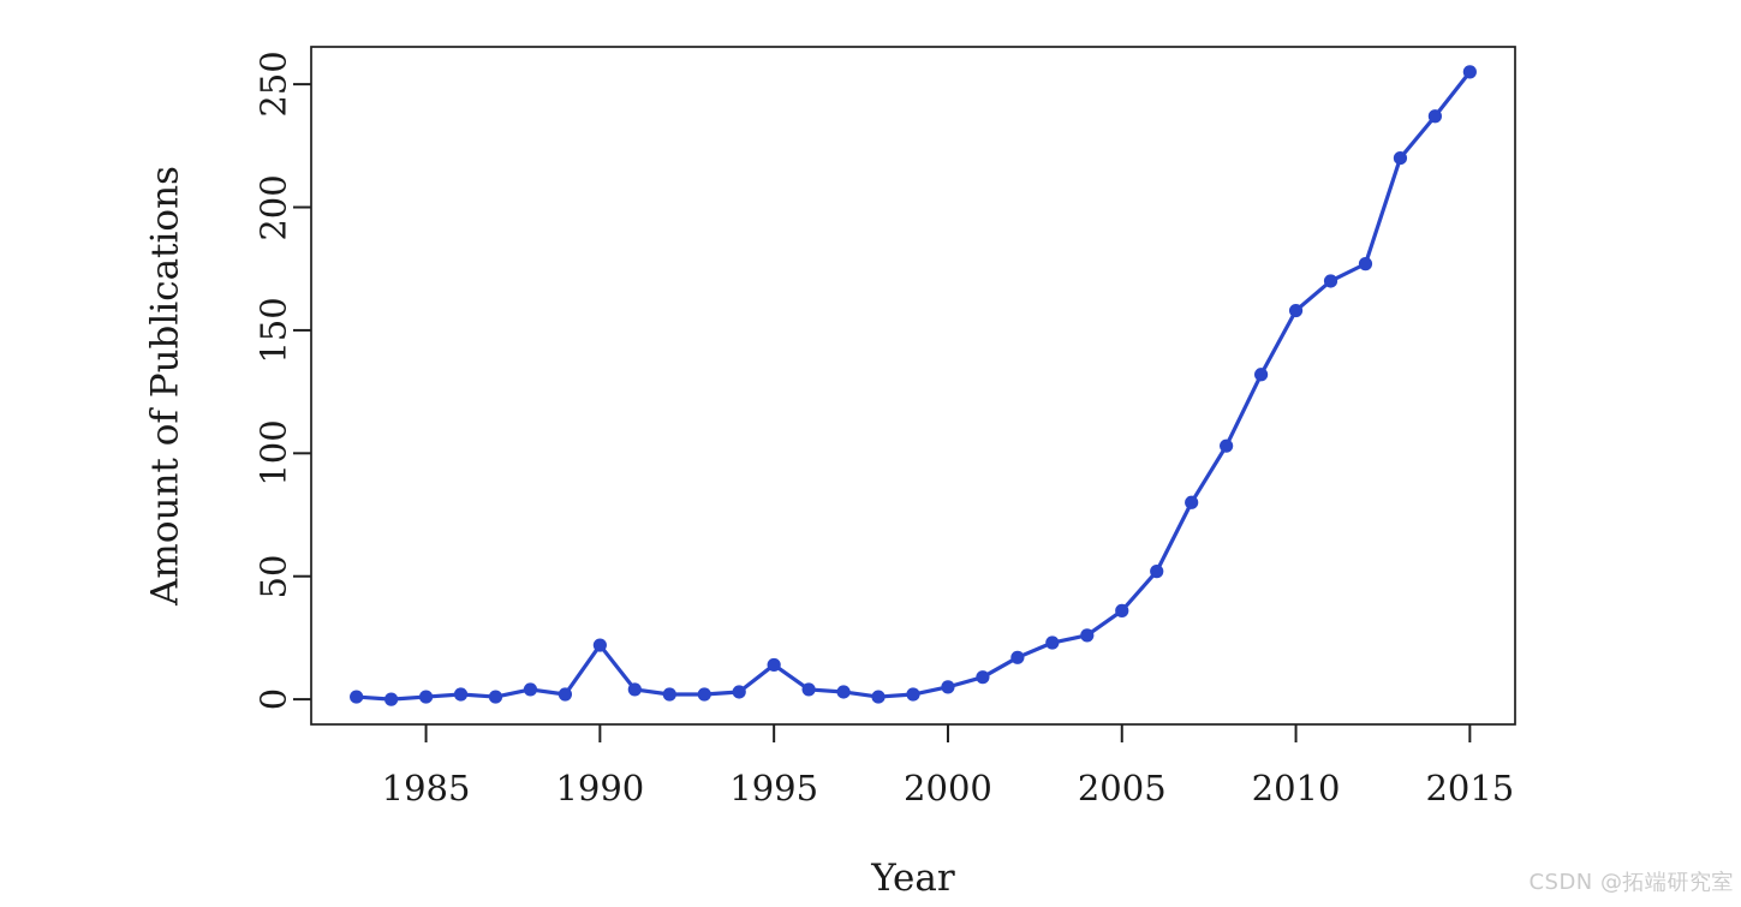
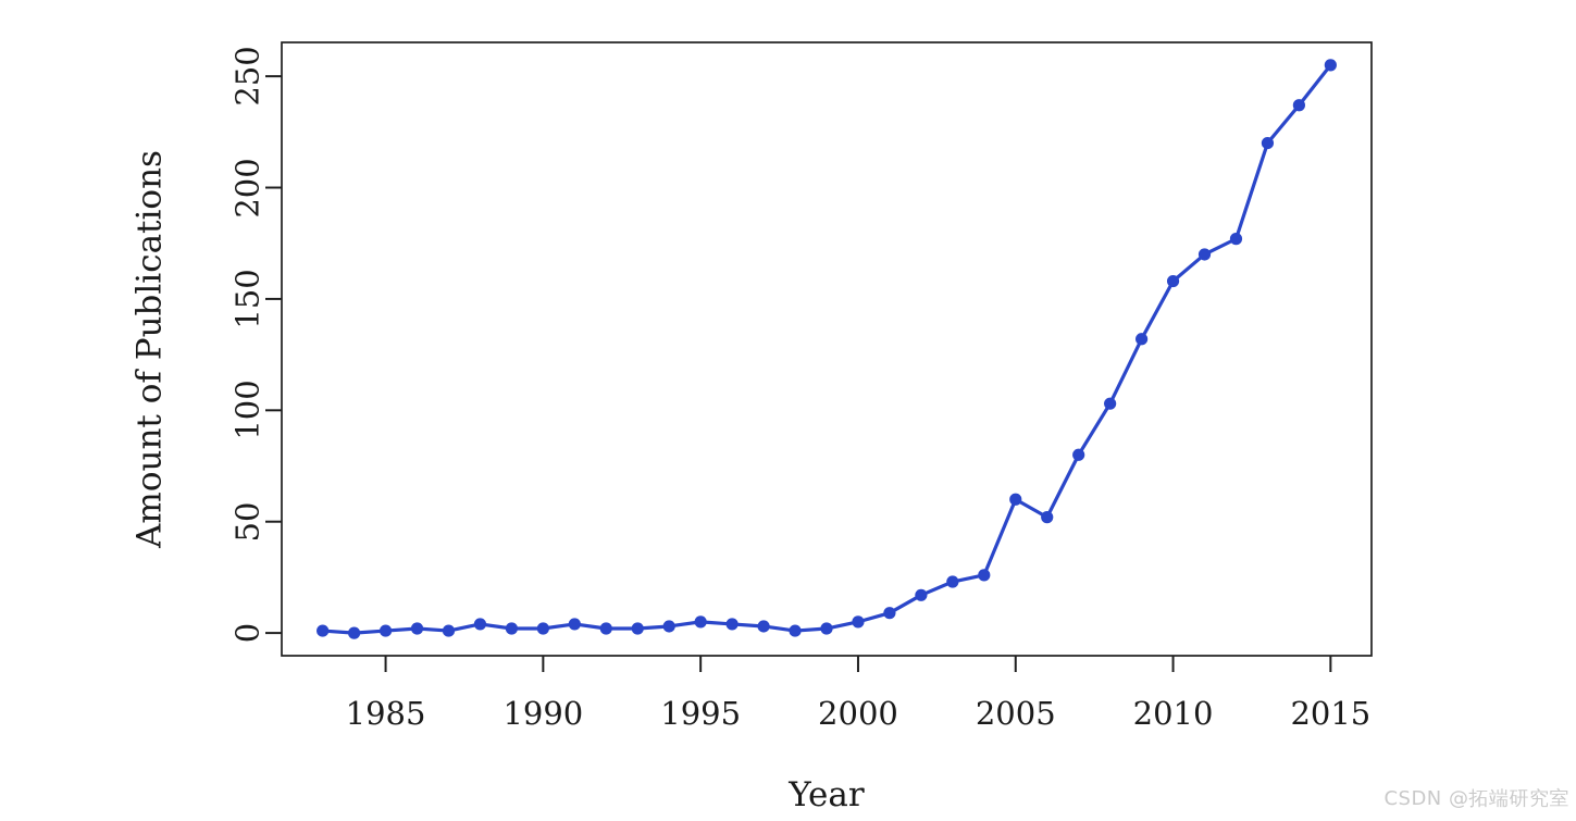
1990: 22 -> 2
1995: 14 -> 5
2005: 36 -> 60
